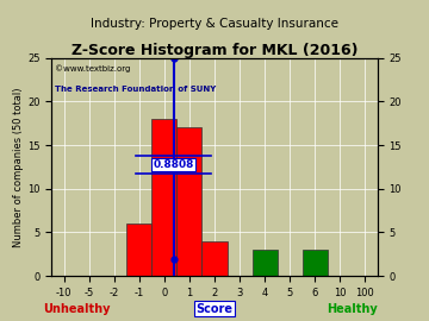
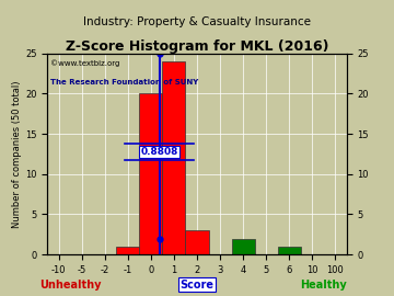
-1: 6 -> 1
0: 18 -> 20
1: 17 -> 24
2: 4 -> 3
4: 3 -> 2
6: 3 -> 1
